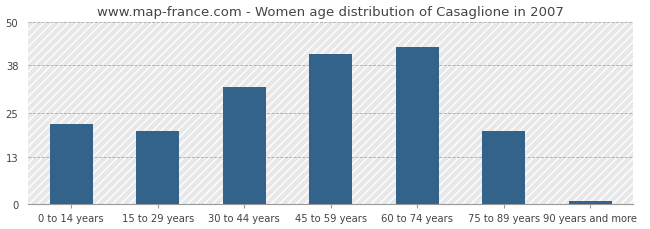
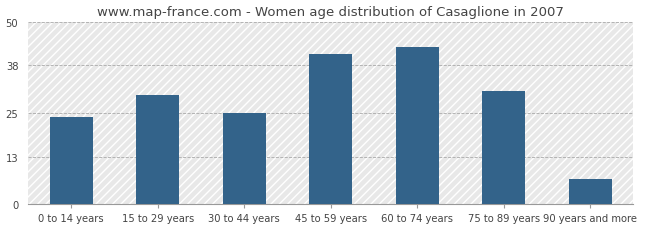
0 to 14 years: 22 -> 24
15 to 29 years: 20 -> 30
30 to 44 years: 32 -> 25
75 to 89 years: 20 -> 31
90 years and more: 1 -> 7
